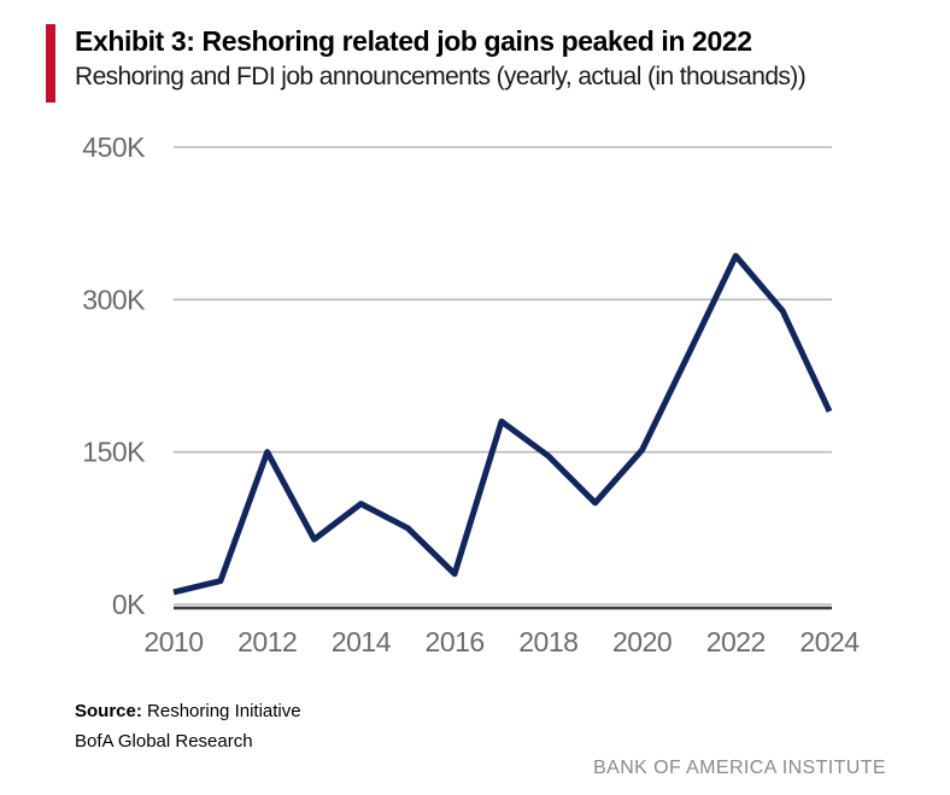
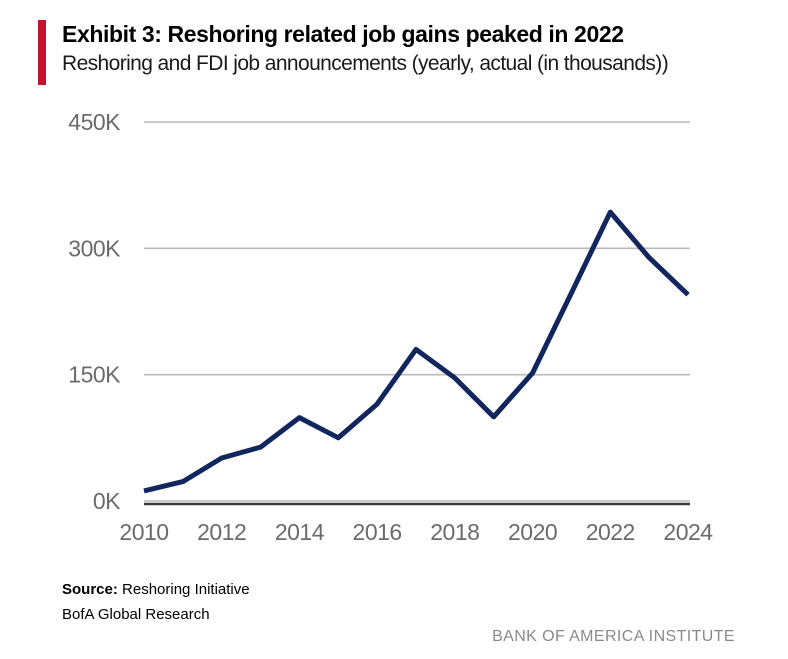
2012: 150K -> 50K
2016: 30K -> 120K
2024: 190K -> 240K
